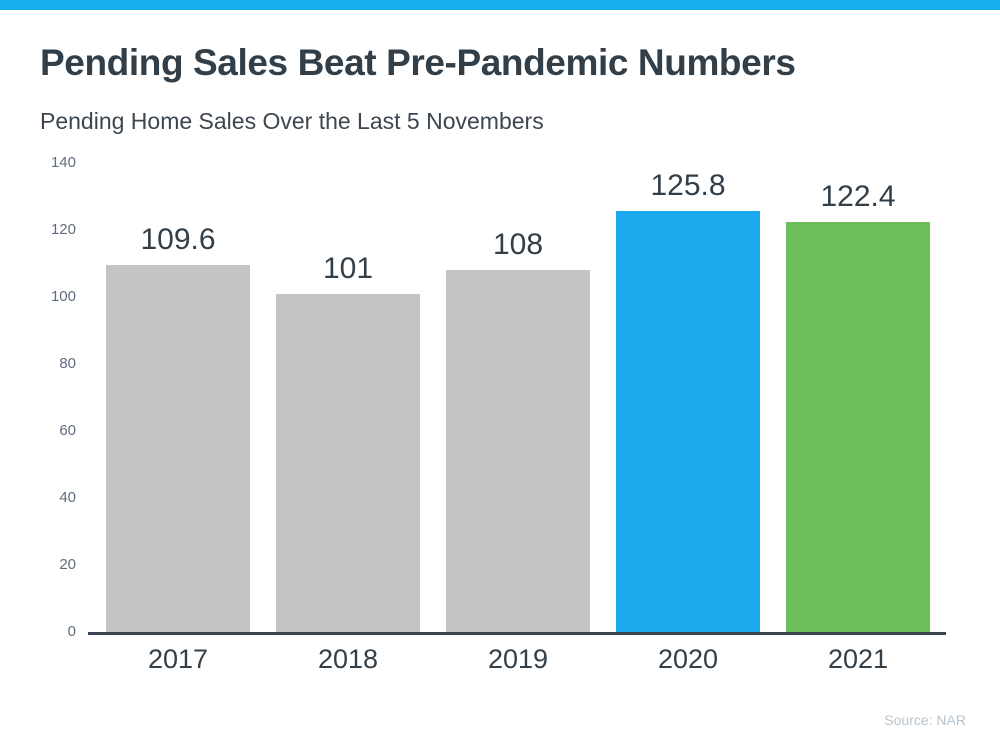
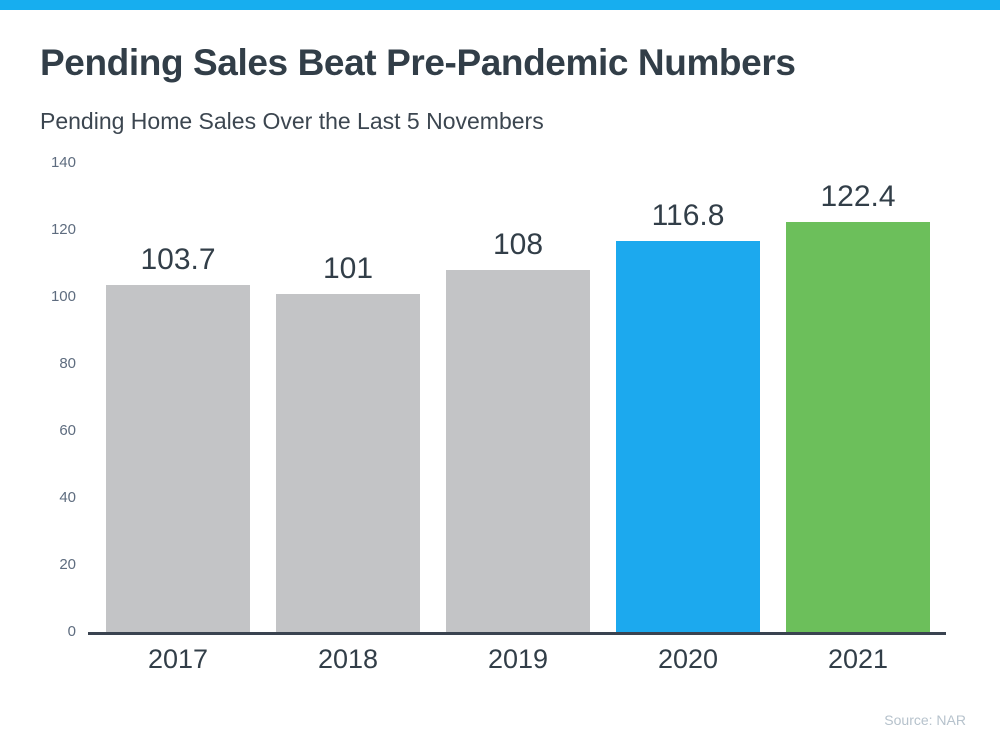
2017: 109.6 -> 103.7
2020: 125.8 -> 116.8
